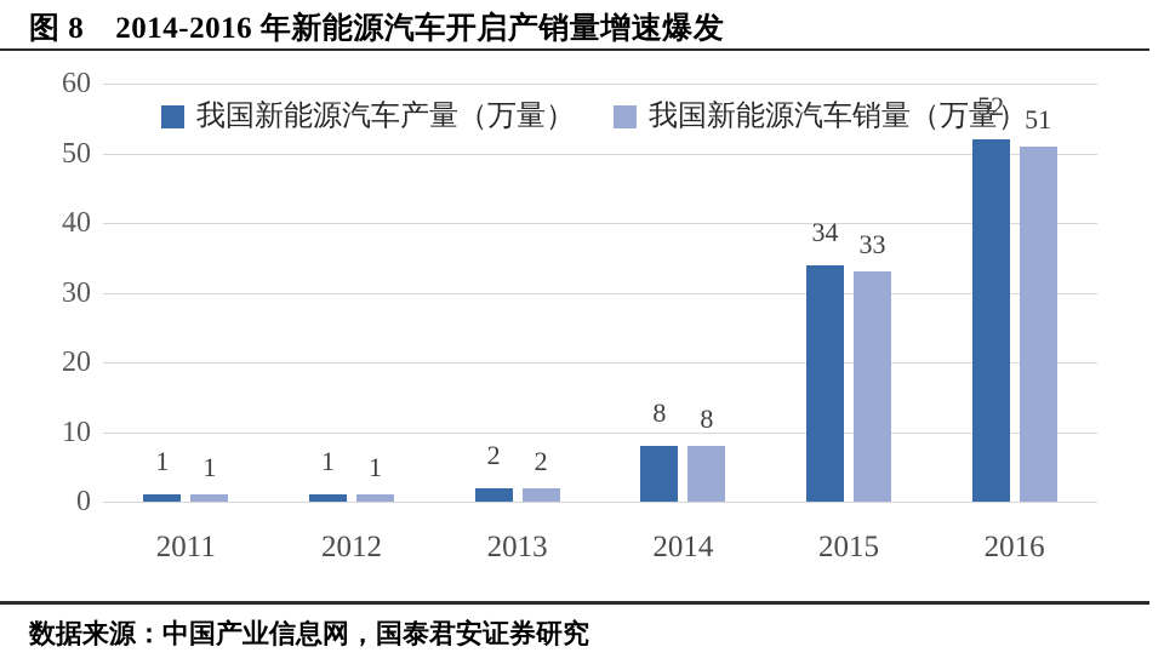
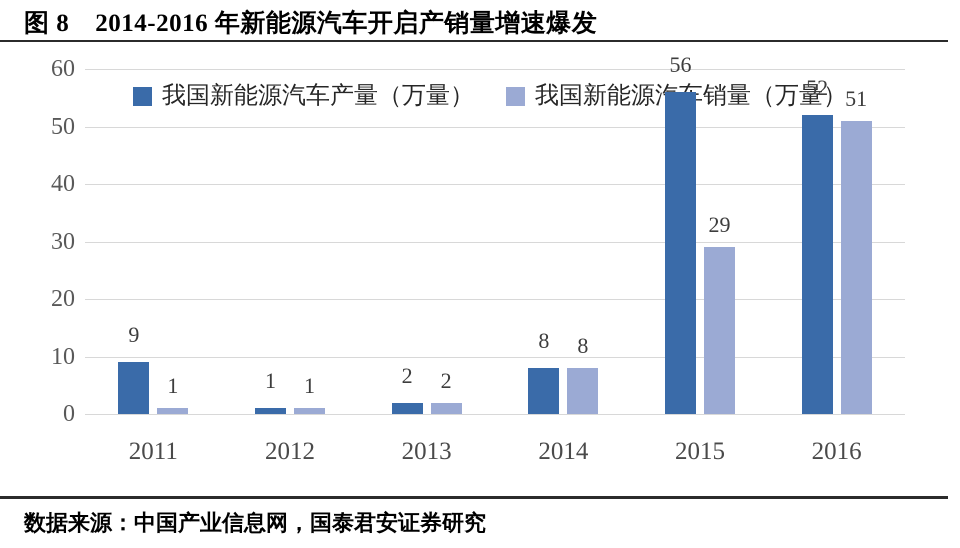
我国新能源汽车产量（万量）/2011: 1 -> 9
我国新能源汽车产量（万量）/2015: 34 -> 56
我国新能源汽车销量（万量）/2015: 33 -> 29
